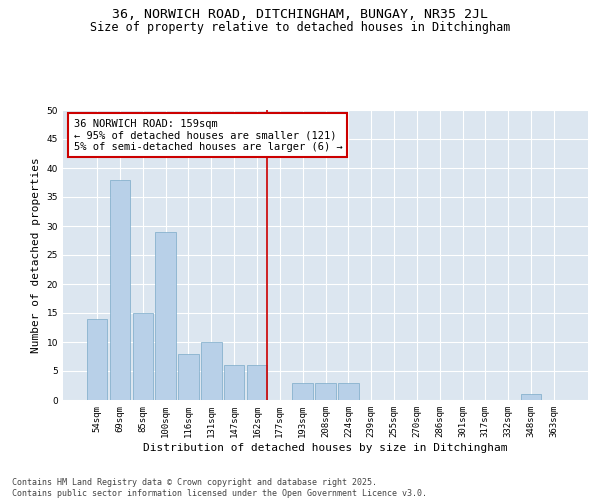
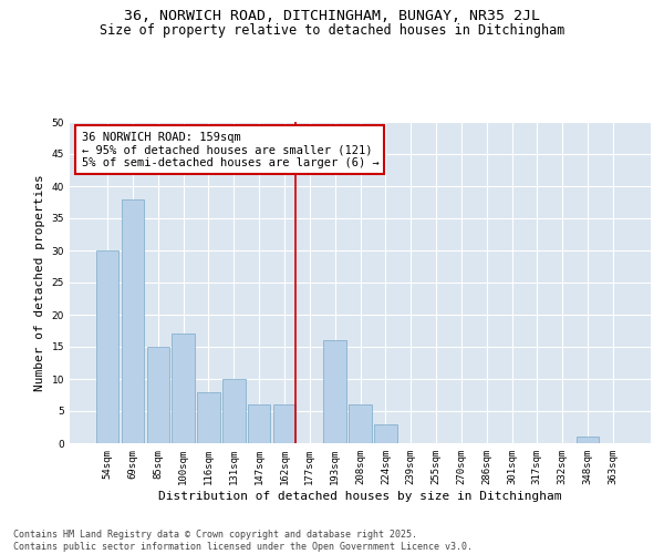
54sqm: 14 -> 30
100sqm: 29 -> 17
193sqm: 3 -> 16
208sqm: 3 -> 6
